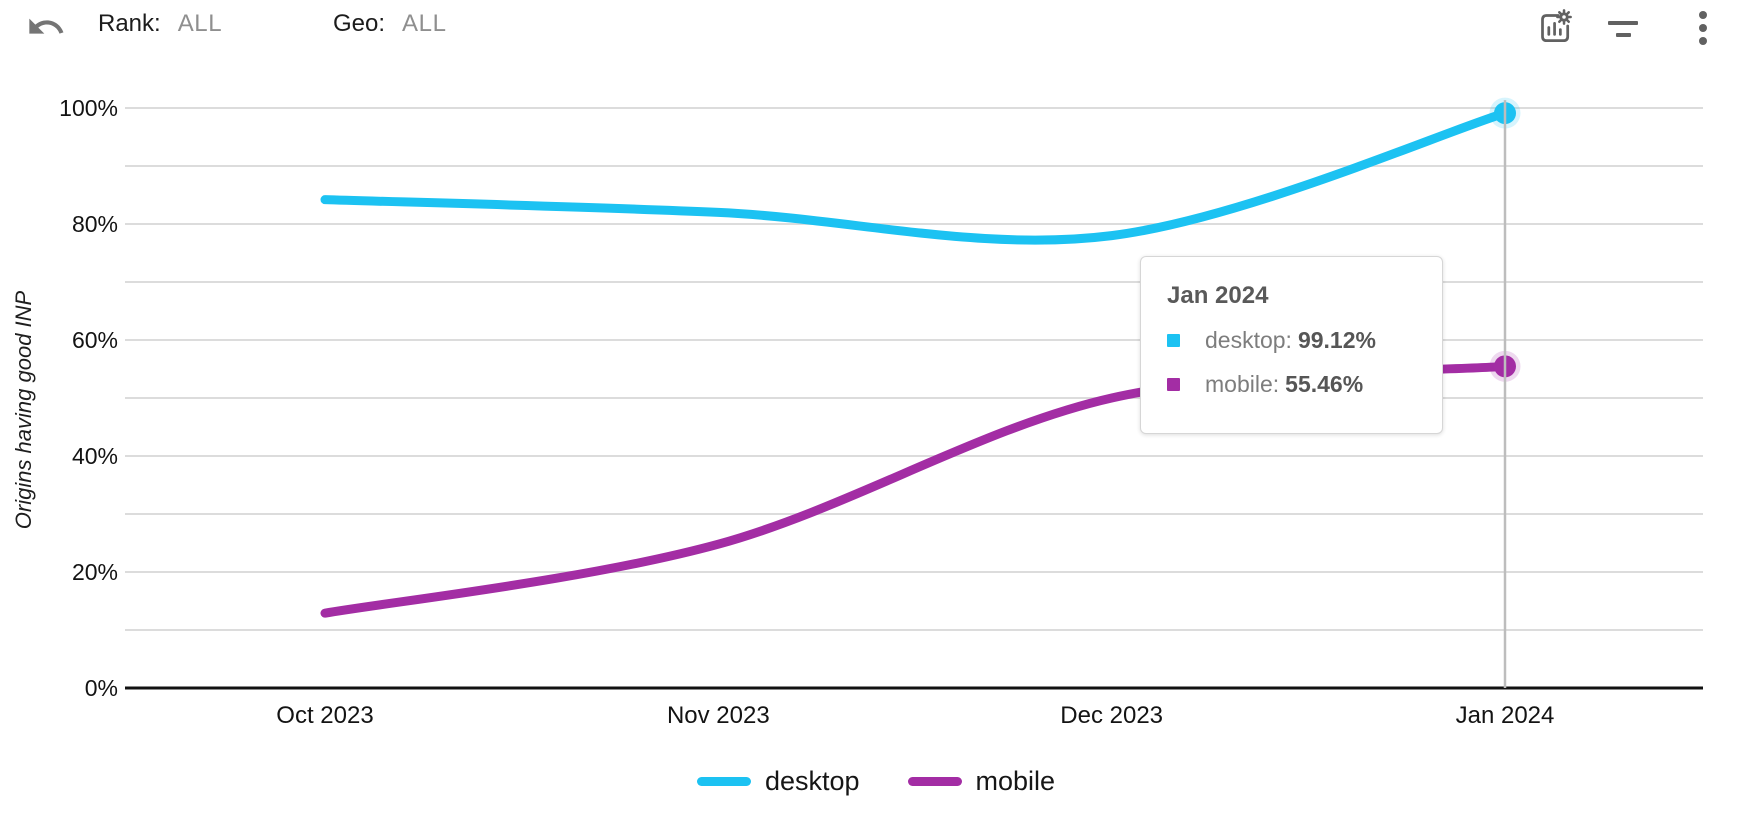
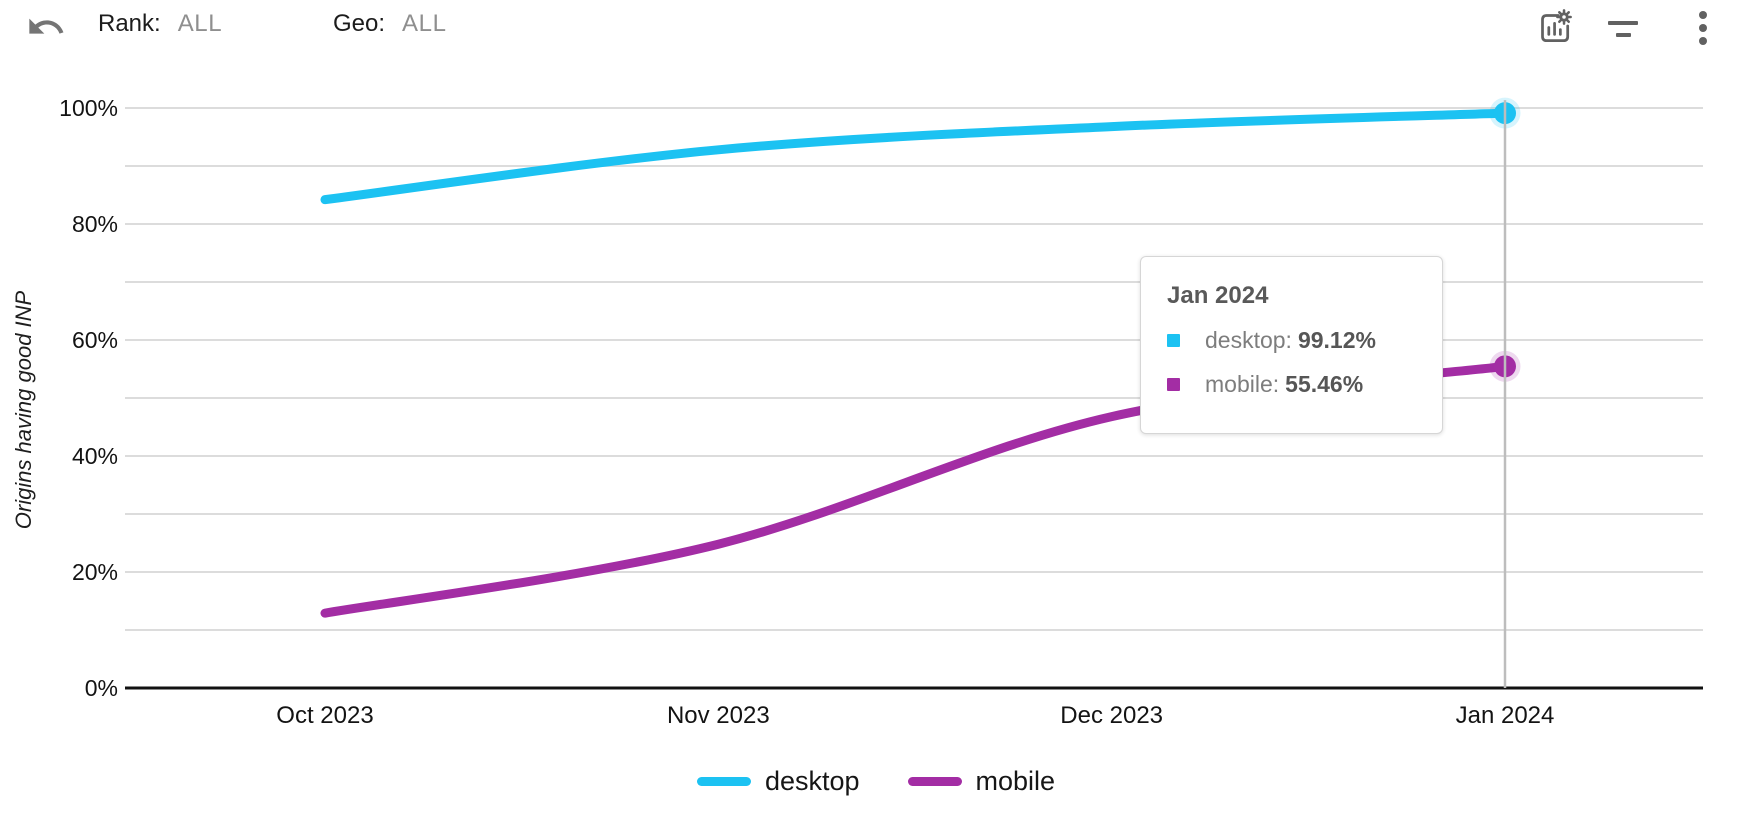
desktop/Nov 2023: 82% -> 93%
desktop/Dec 2023: 78% -> 97%
mobile/Dec 2023: 50% -> 47%
